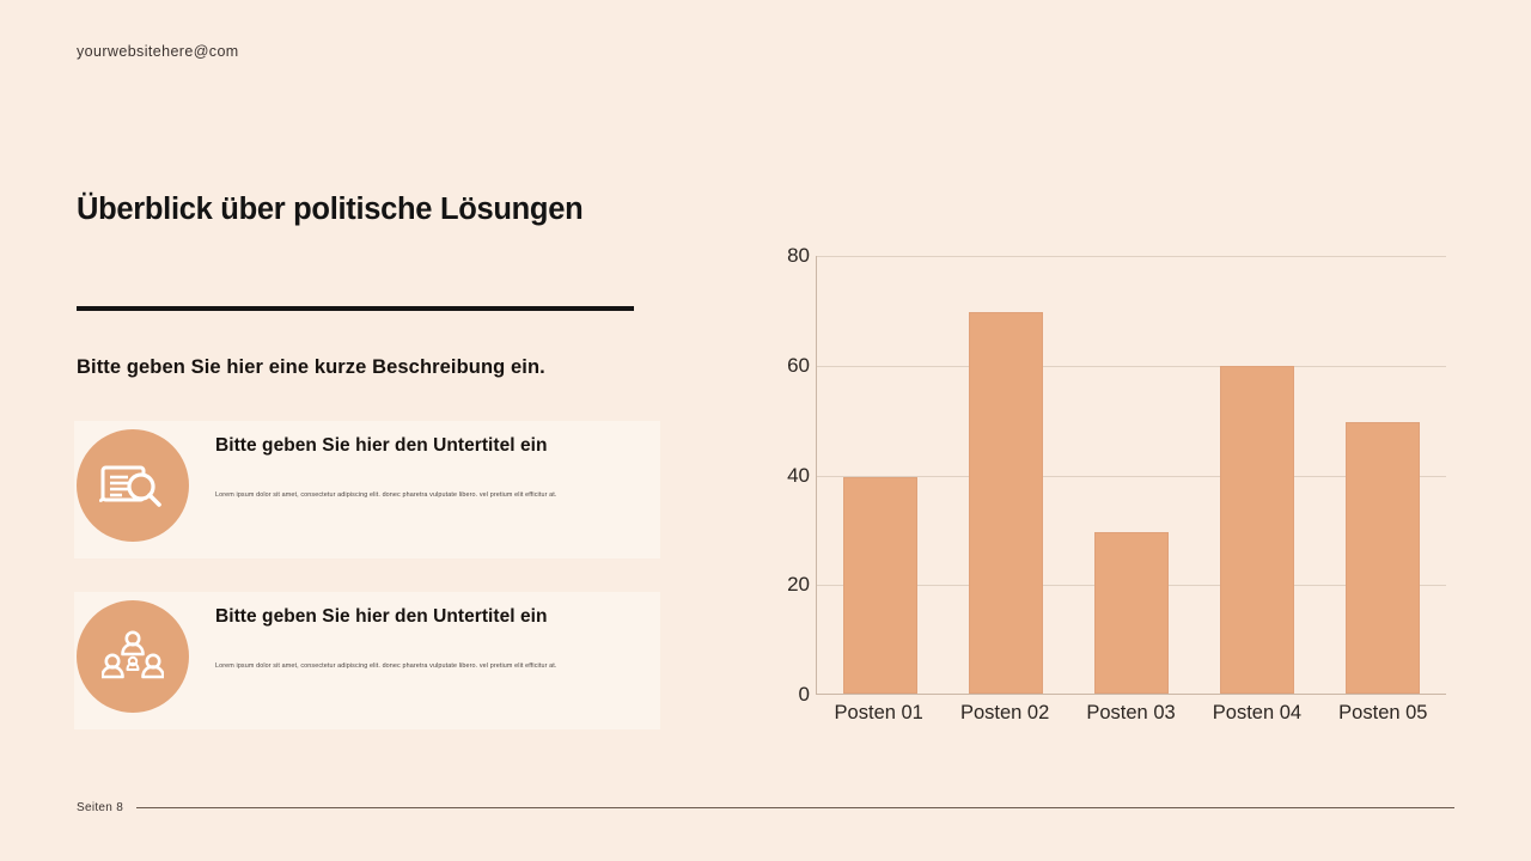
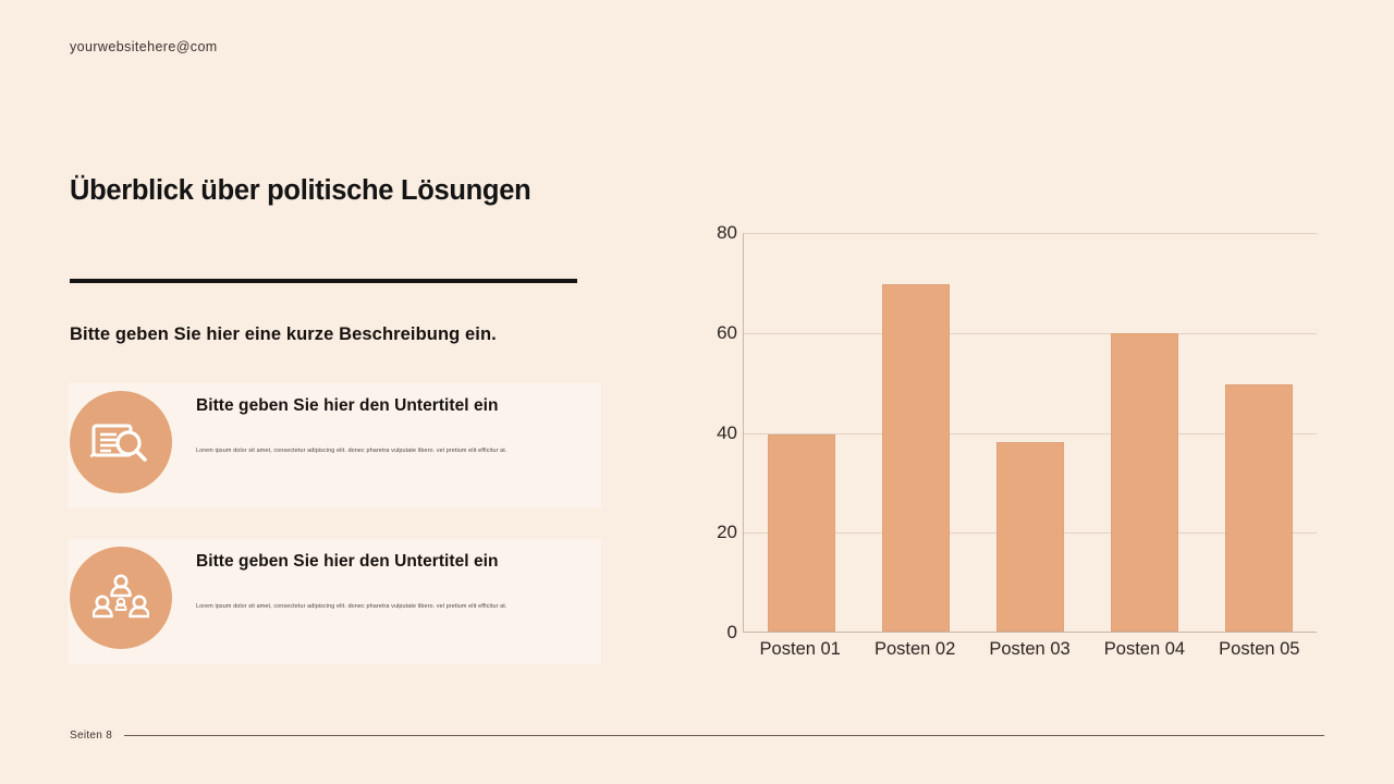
Posten 03: 30 -> 38
